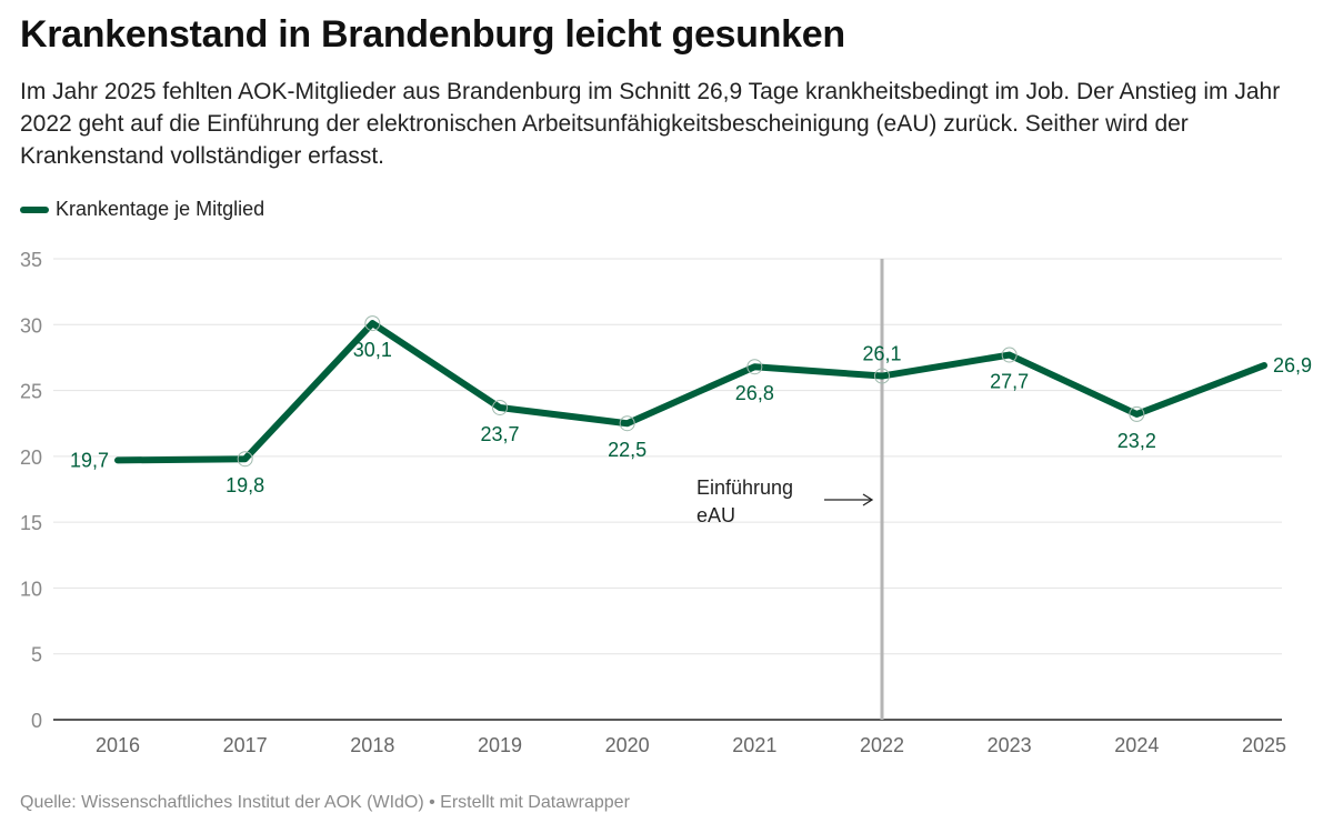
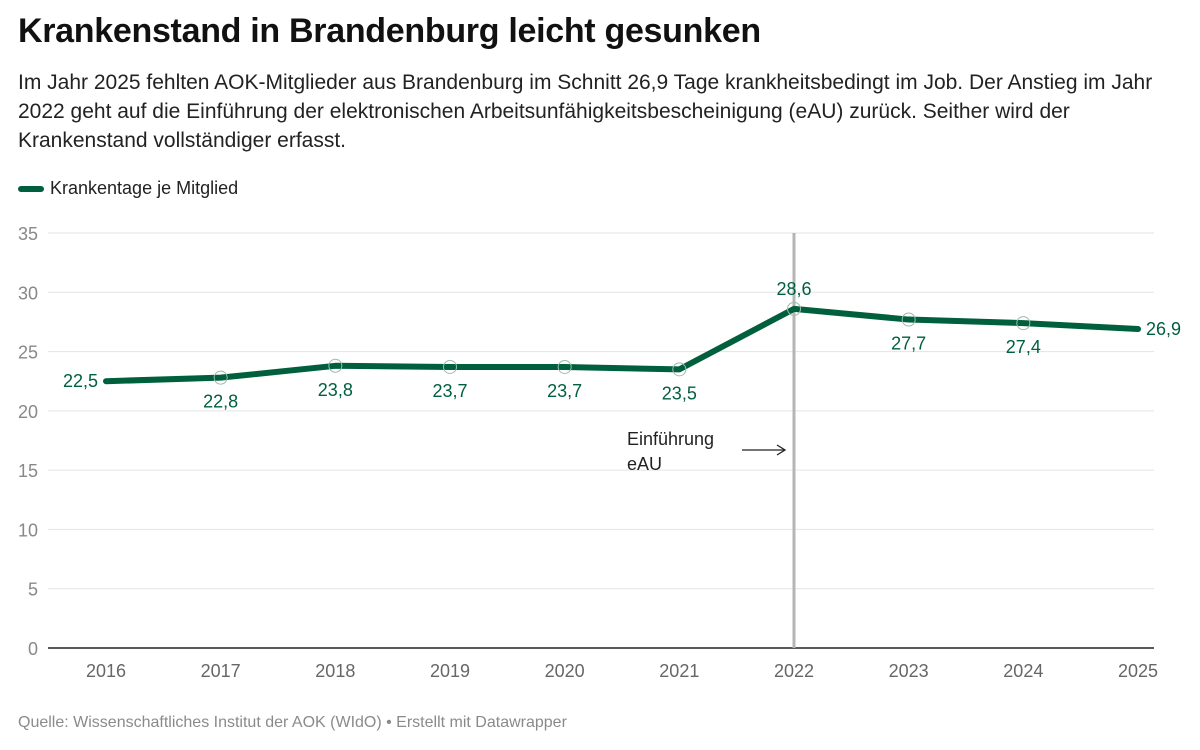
2016: 19,7 -> 22,5
2017: 19,8 -> 22,8
2018: 30,1 -> 23,8
2020: 22,5 -> 23,7
2021: 26,8 -> 23,5
2022: 26,1 -> 28,6
2024: 23,2 -> 27,4
